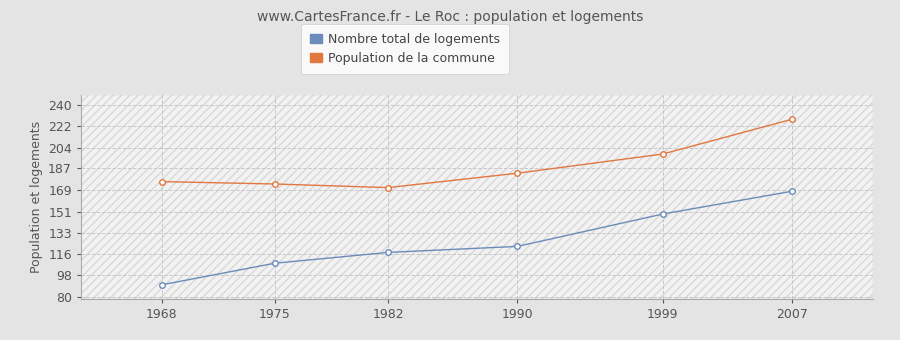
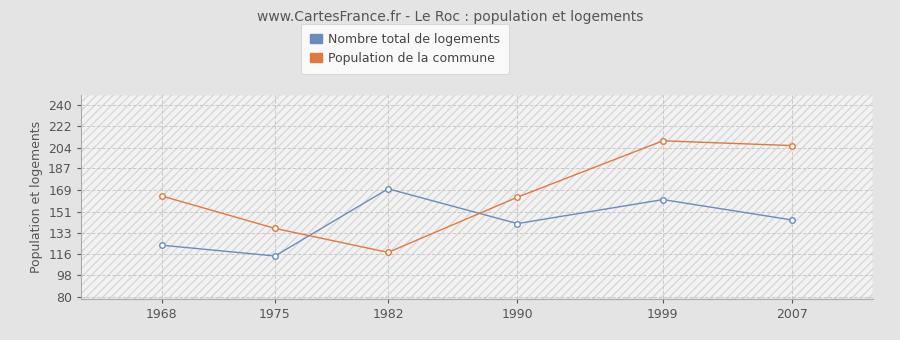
Nombre total de logements/1968: 90 -> 123
Population de la commune/1968: 176 -> 164
Nombre total de logements/1975: 108 -> 114
Population de la commune/1975: 174 -> 137
Nombre total de logements/1982: 117 -> 170
Population de la commune/1982: 171 -> 117
Nombre total de logements/1990: 122 -> 141
Population de la commune/1990: 183 -> 163
Nombre total de logements/1999: 149 -> 161
Population de la commune/1999: 199 -> 210
Nombre total de logements/2007: 168 -> 144
Population de la commune/2007: 228 -> 206
